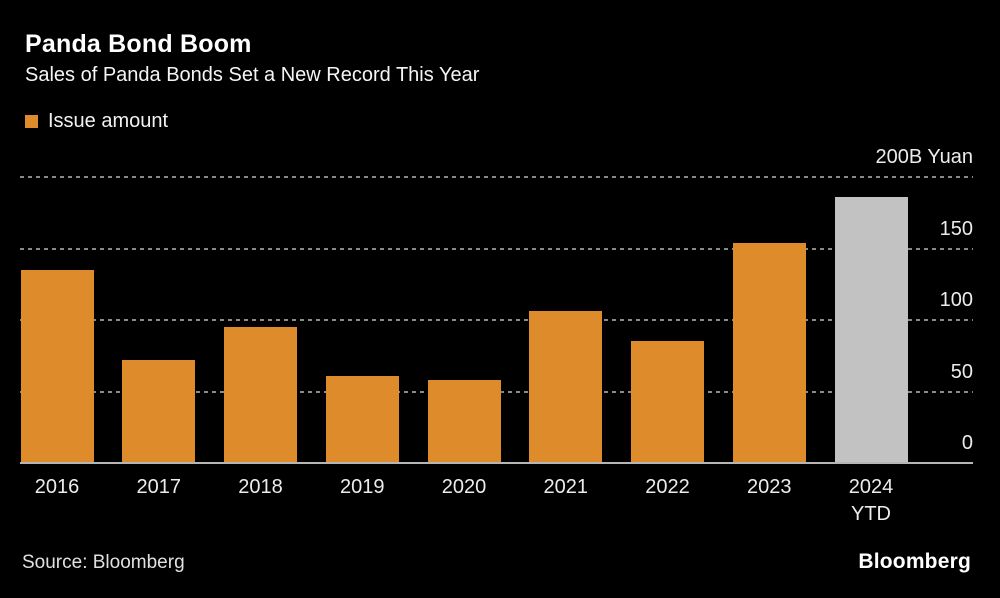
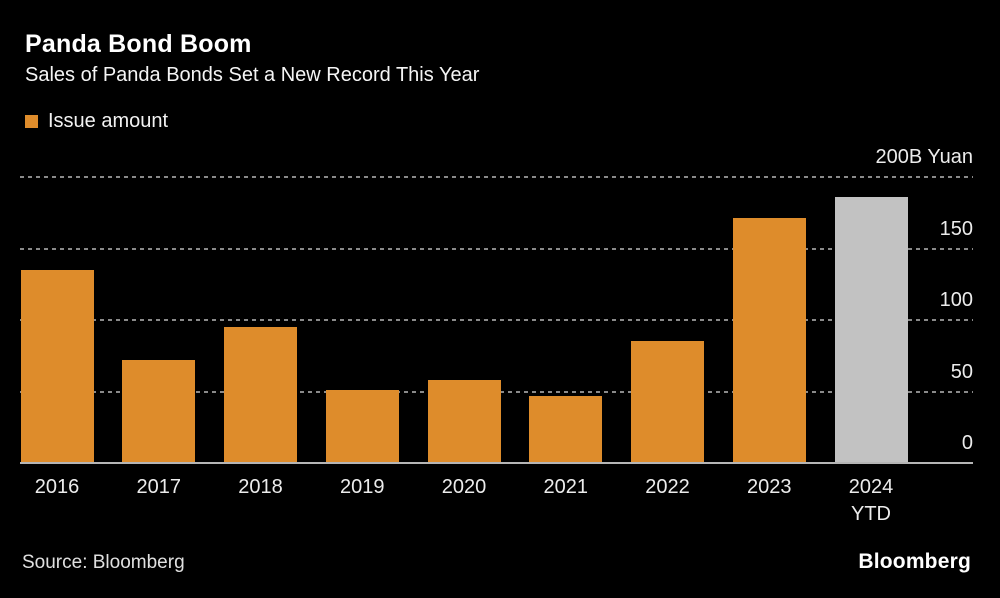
2019: 61 -> 51
2021: 106 -> 47
2023: 154 -> 171
